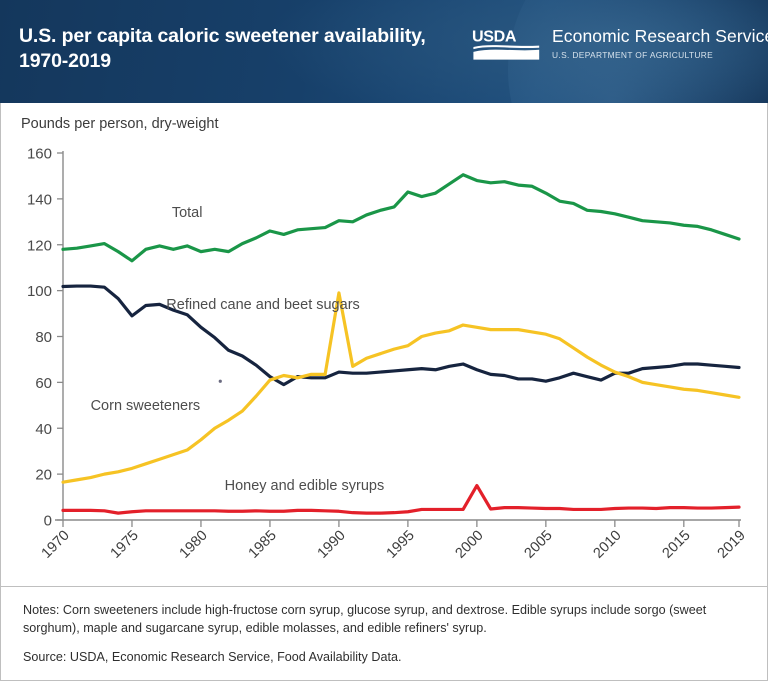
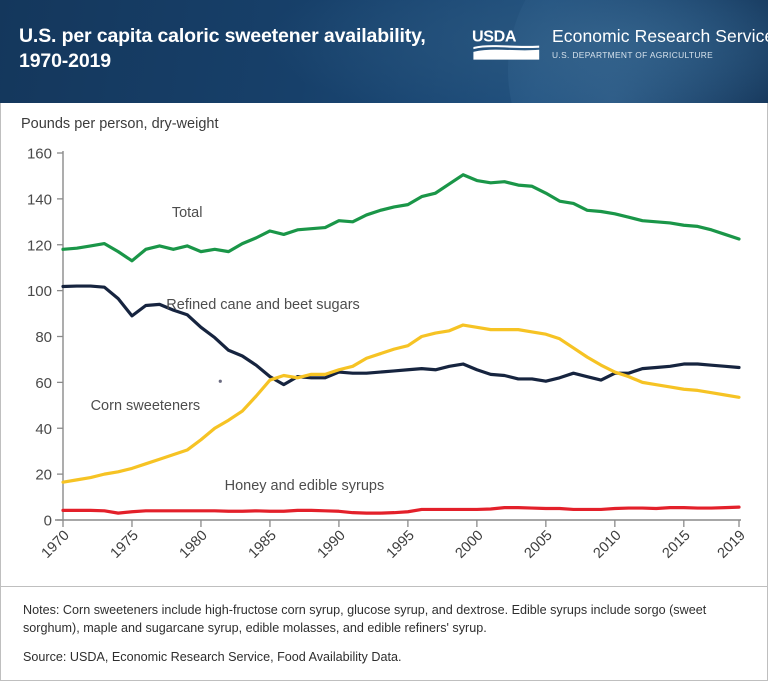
Corn sweeteners/1990: 99 -> 66
Total/1995: 143 -> 138
Honey and edible syrups/2000: 15 -> 5
